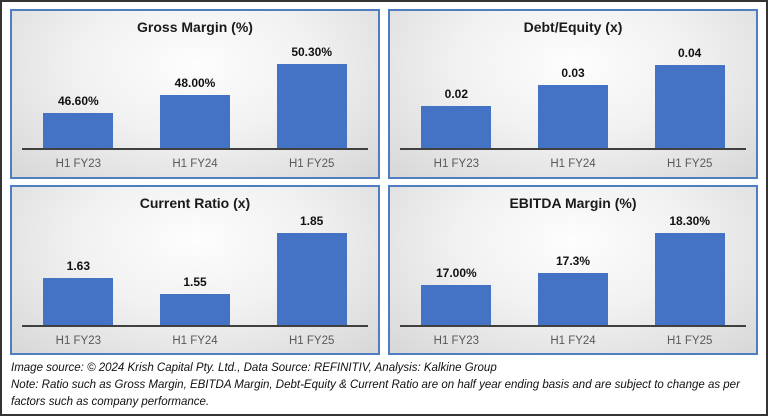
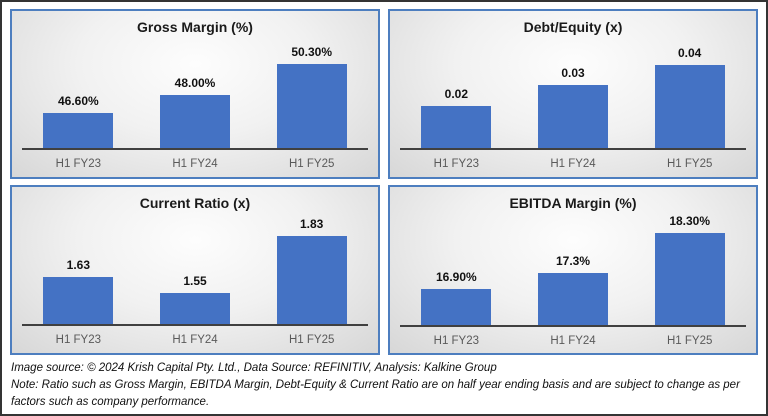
Current Ratio (x)/H1 FY25: 1.85 -> 1.83
EBITDA Margin (%)/H1 FY23: 17.00% -> 16.90%
